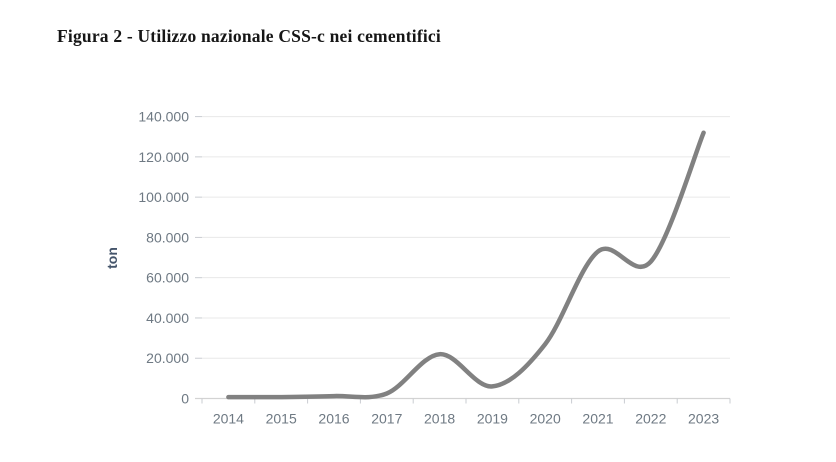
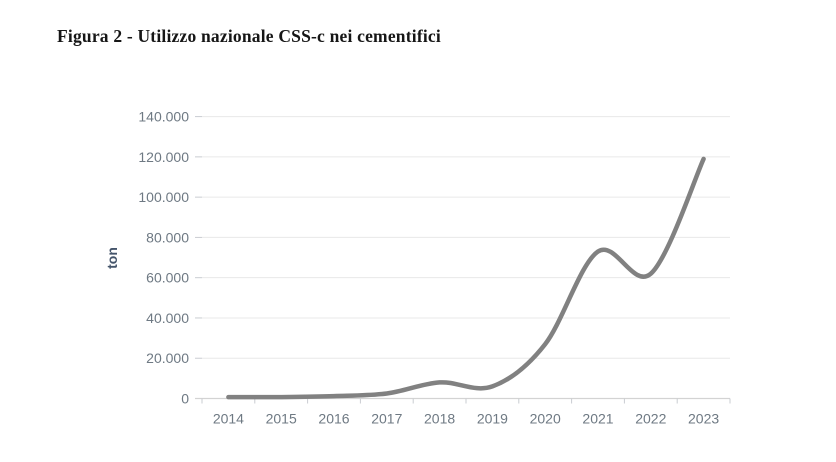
2018: 22000 -> 8000
2022: 68000 -> 62000
2023: 132000 -> 119000
